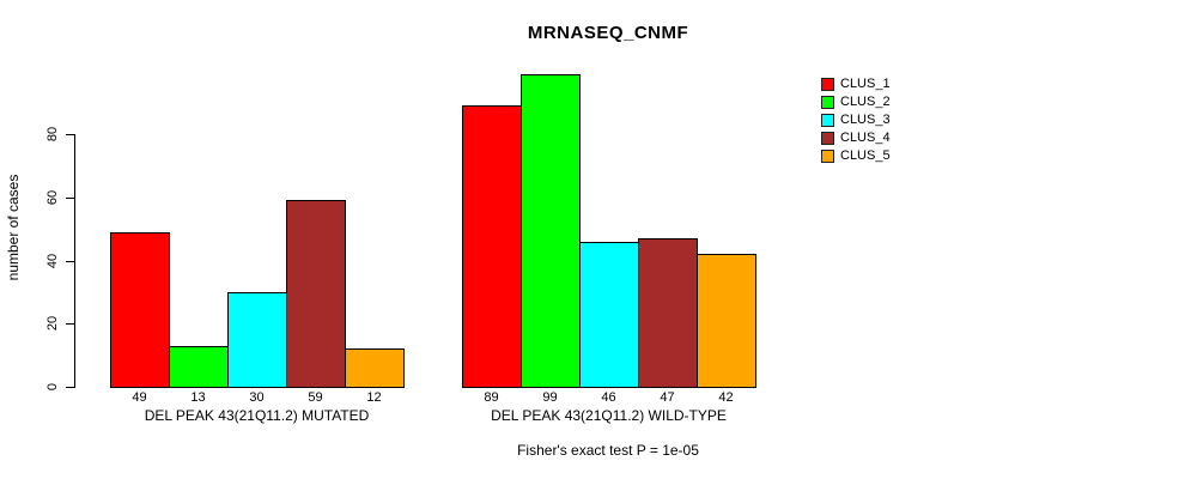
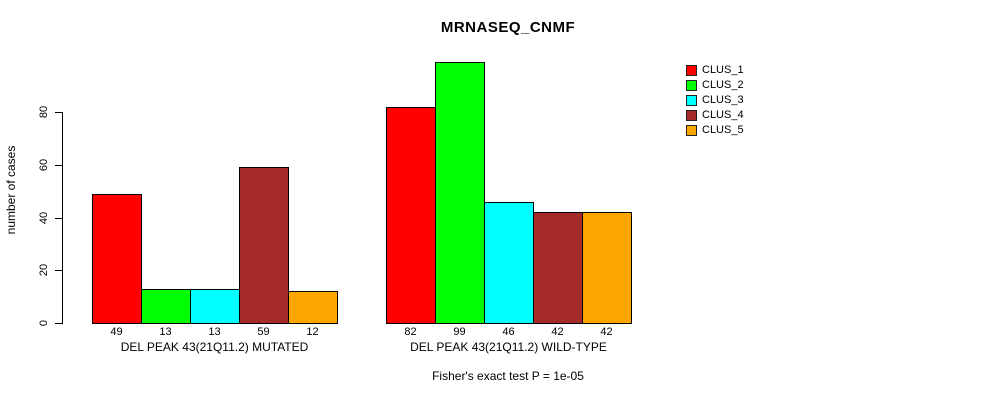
CLUS_3/DEL PEAK 43(21Q11.2) MUTATED: 30 -> 13
CLUS_1/DEL PEAK 43(21Q11.2) WILD-TYPE: 89 -> 82
CLUS_4/DEL PEAK 43(21Q11.2) WILD-TYPE: 47 -> 42
